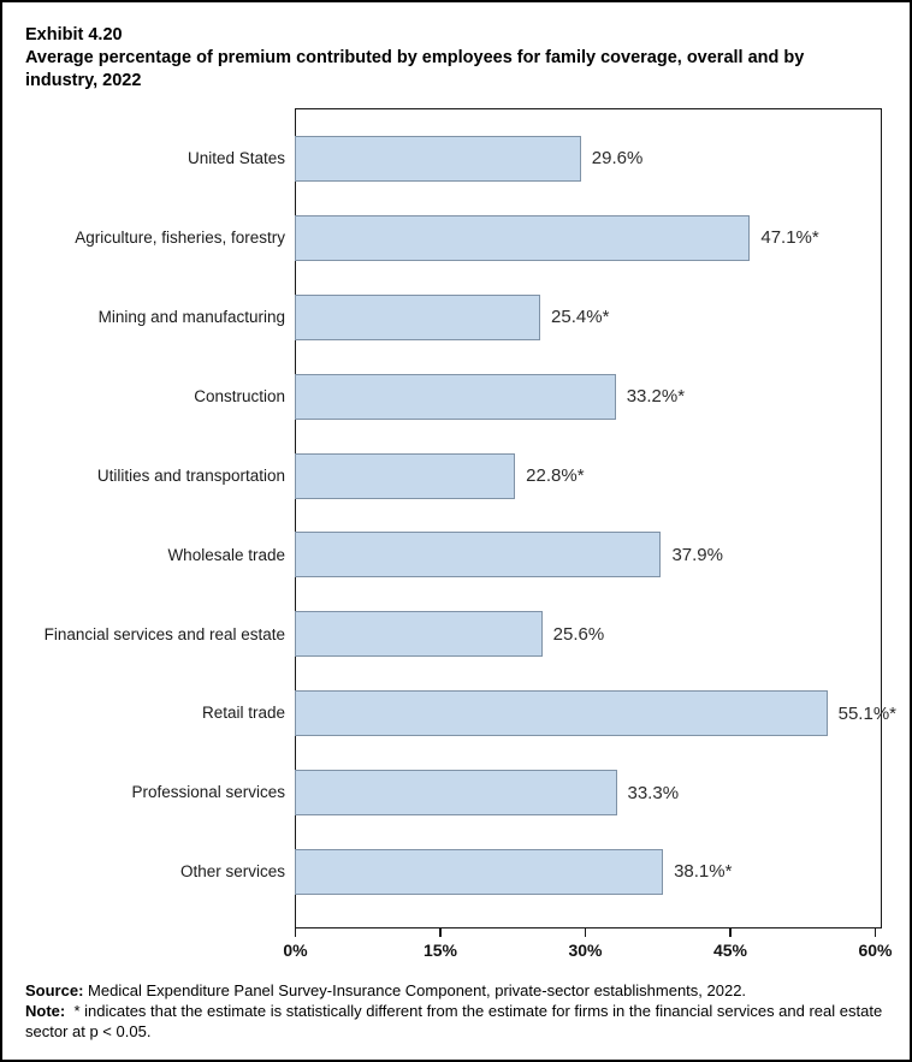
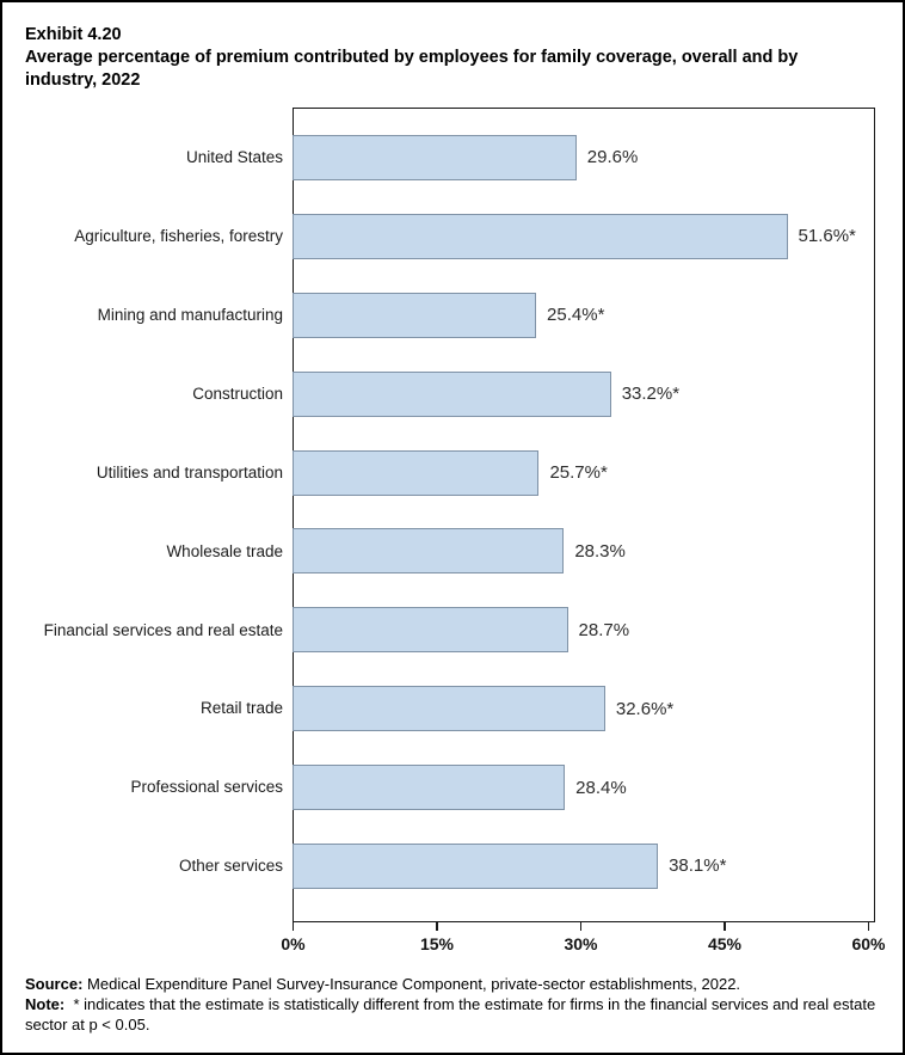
Agriculture, fisheries, forestry: 47.1 -> 51.6
Utilities and transportation: 22.8 -> 25.7
Wholesale trade: 37.9% -> 28.3%
Financial services and real estate: 25.6% -> 28.7%
Retail trade: 55.1 -> 32.6
Professional services: 33.3% -> 28.4%
